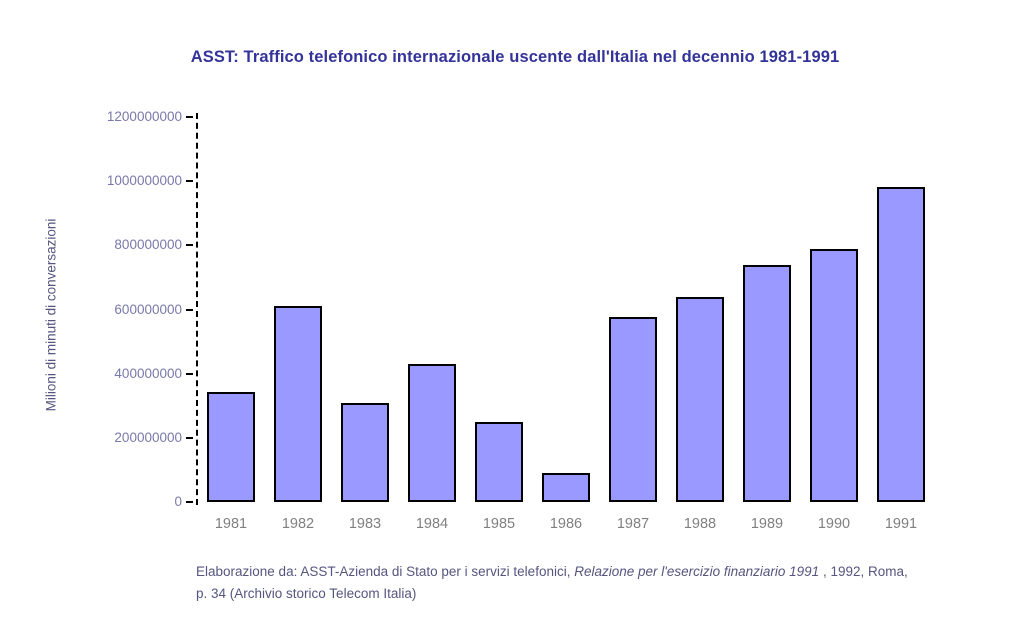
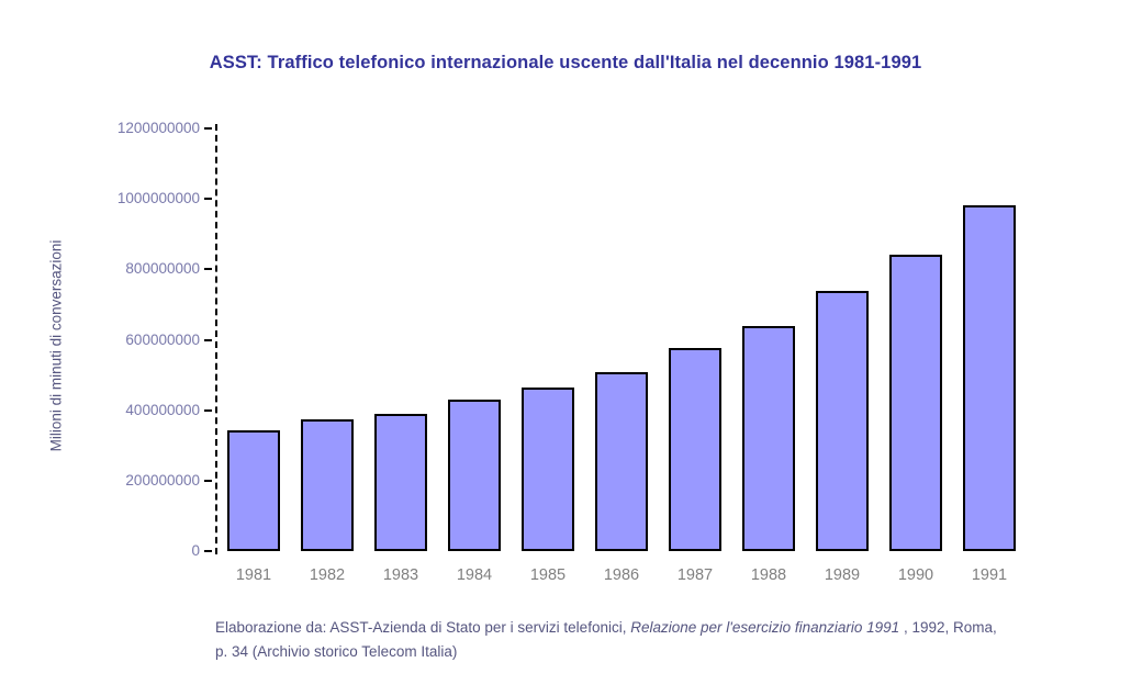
1982: 610000000 -> 370000000
1983: 310000000 -> 390000000
1985: 250000000 -> 460000000
1986: 90000000 -> 510000000
1990: 790000000 -> 840000000
